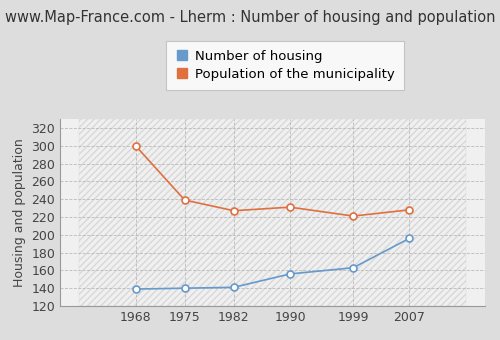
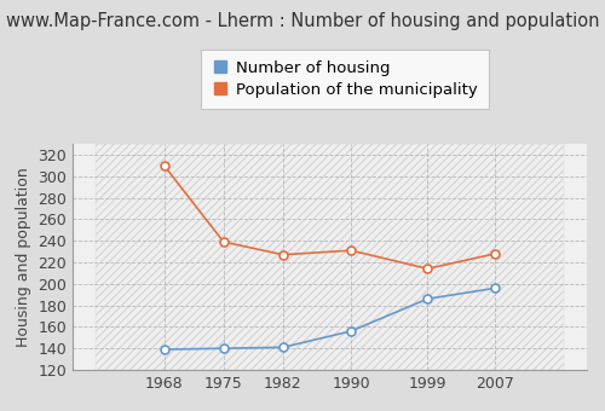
Population of the municipality/1968: 300 -> 310
Number of housing/1999: 163 -> 186
Population of the municipality/1999: 221 -> 214
